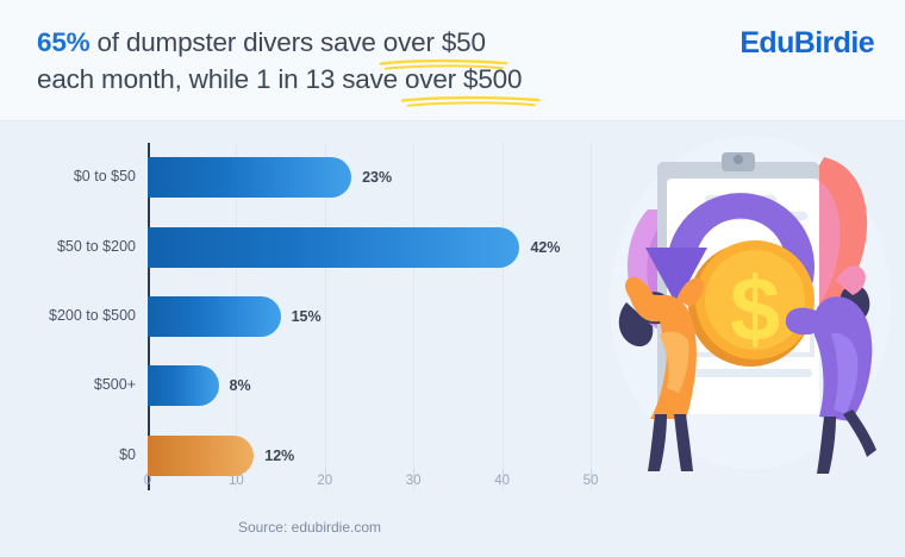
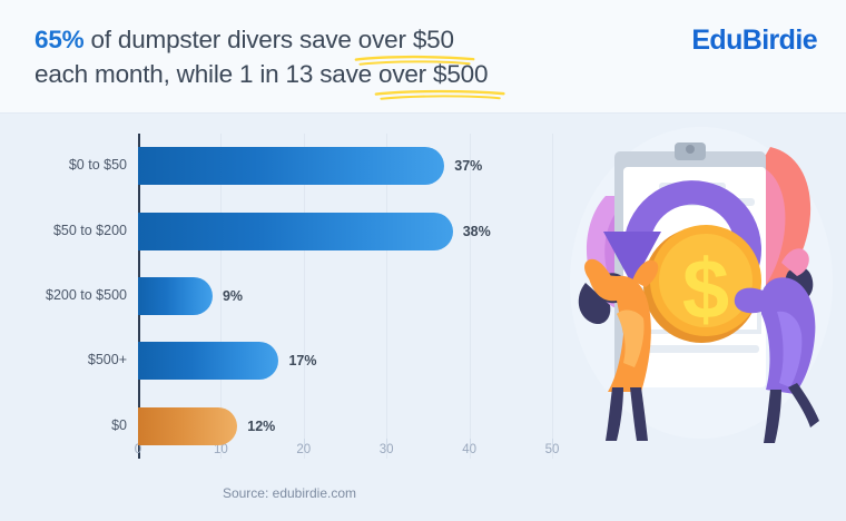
$0 to $50: 23% -> 37%
$50 to $200: 42% -> 38%
$200 to $500: 15% -> 9%
$500+: 8% -> 17%
